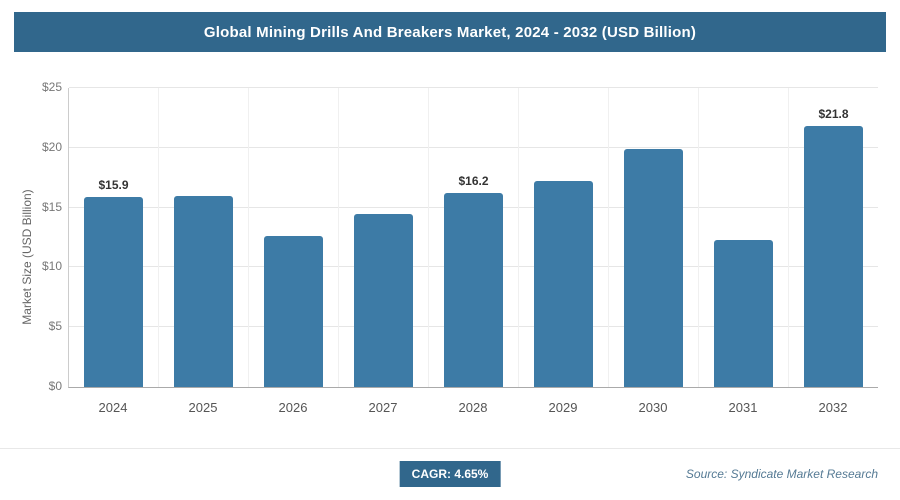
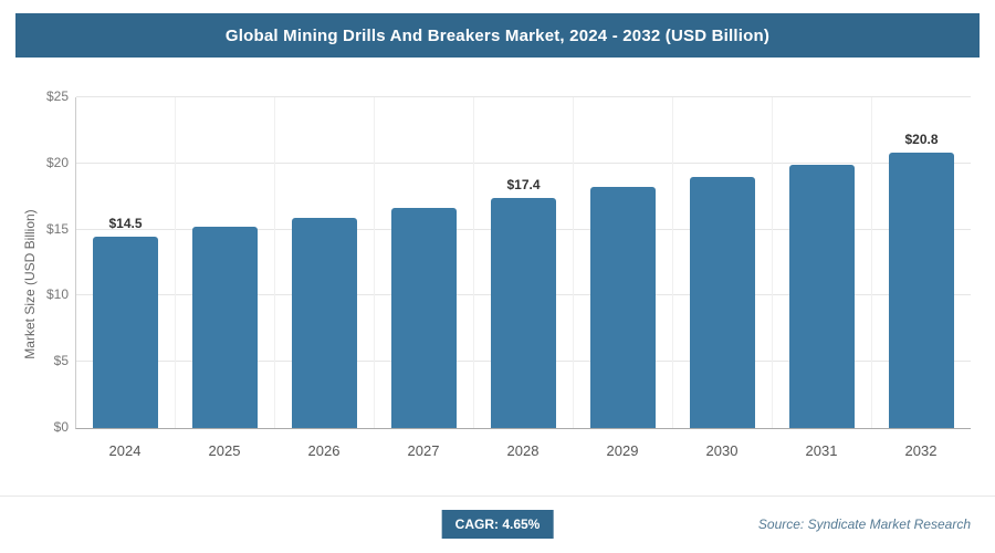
2024: $15.9 -> $14.5
2025: $16.0 -> $15.2
2026: $12.6 -> $15.9
2027: $14.5 -> $16.6
2028: $16.2 -> $17.4
2029: $17.2 -> $18.2
2030: $19.9 -> $19.0
2031: $12.3 -> $19.9
2032: $21.8 -> $20.8
